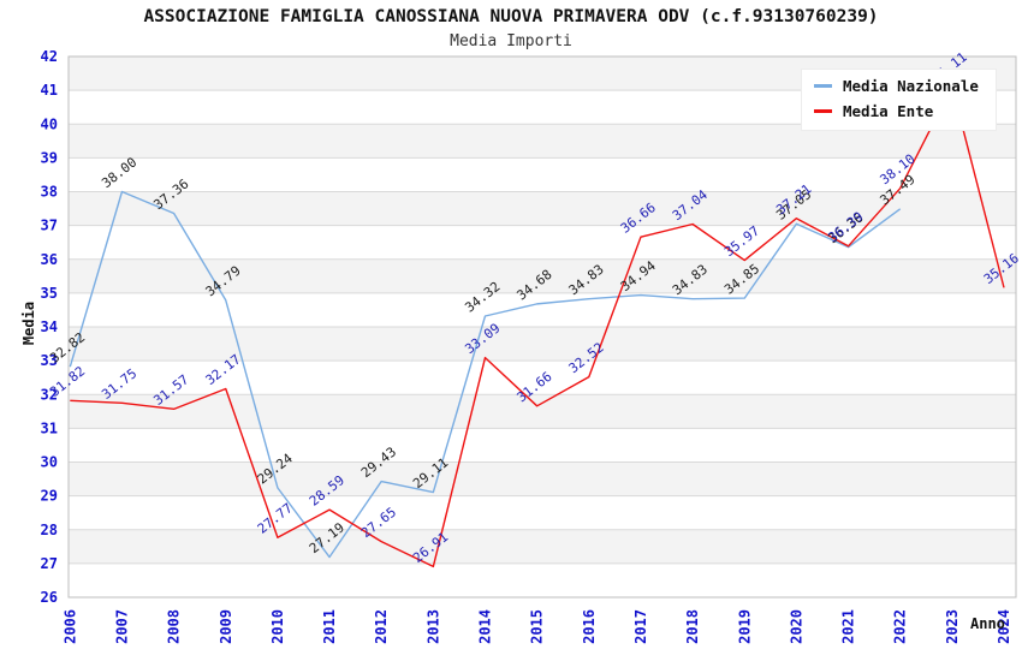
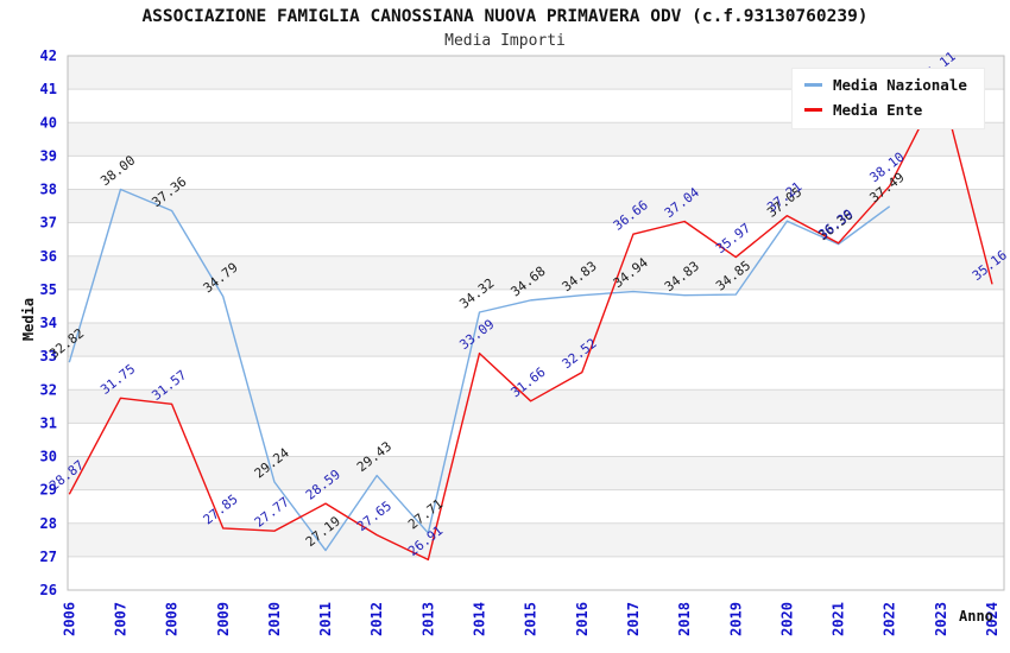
Media Ente/2006: 31.82 -> 28.87
Media Ente/2009: 32.17 -> 27.85
Media Nazionale/2013: 29.11 -> 27.71
